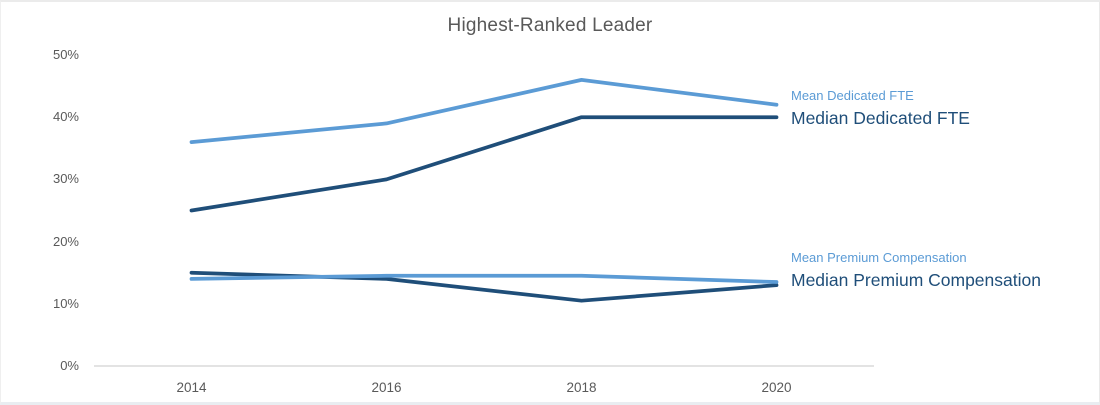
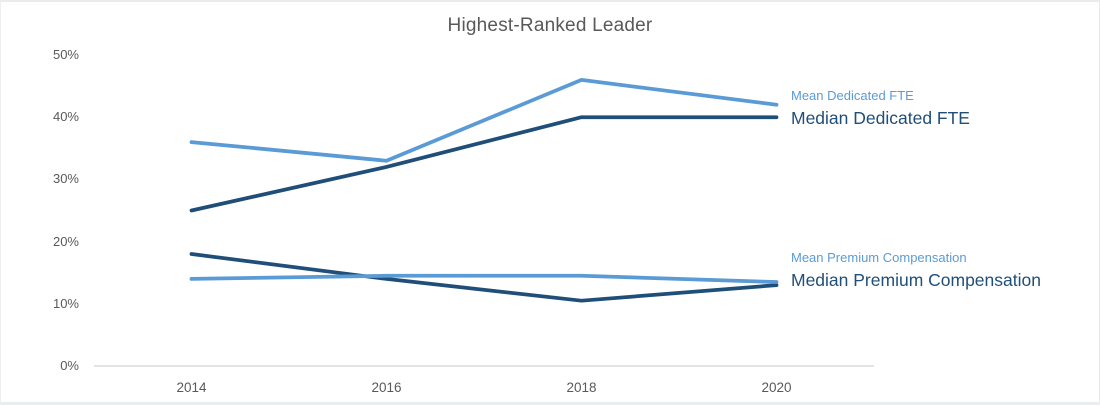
Median Premium Compensation/2014: 15% -> 18%
Mean Dedicated FTE/2016: 39% -> 33%
Median Dedicated FTE/2016: 30% -> 32%
